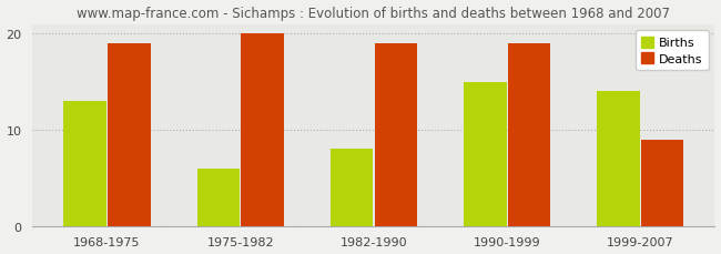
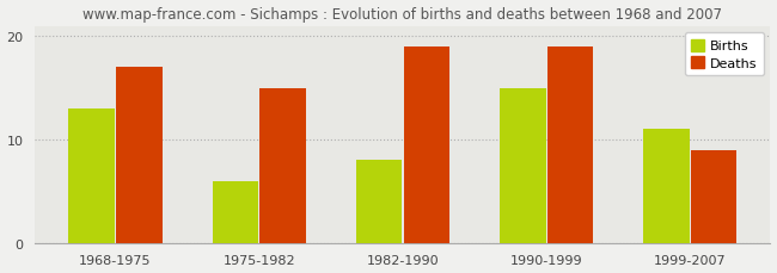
Deaths/1968-1975: 19 -> 17
Deaths/1975-1982: 20 -> 15
Births/1999-2007: 14 -> 11
